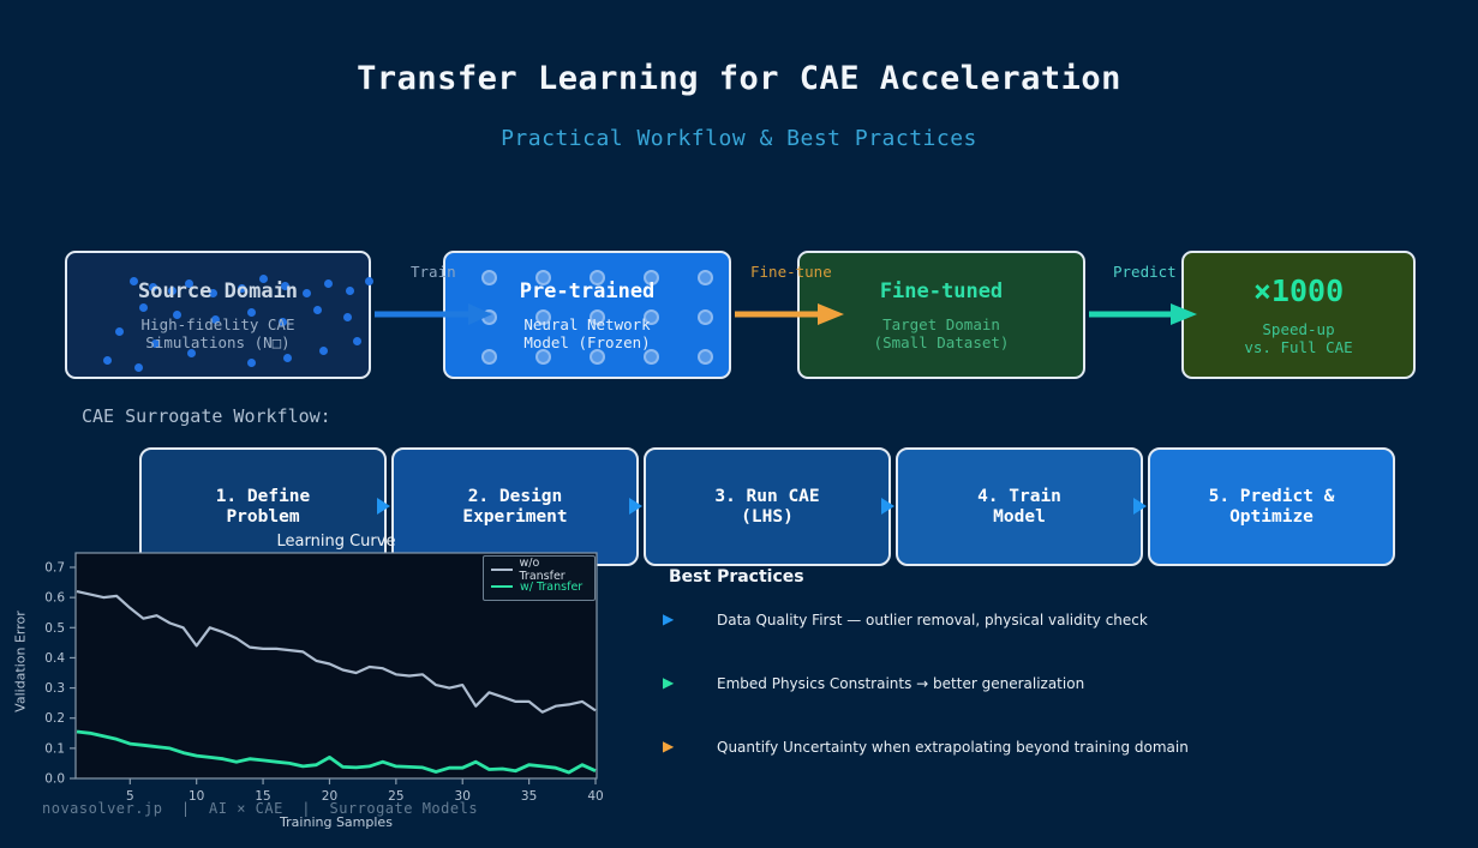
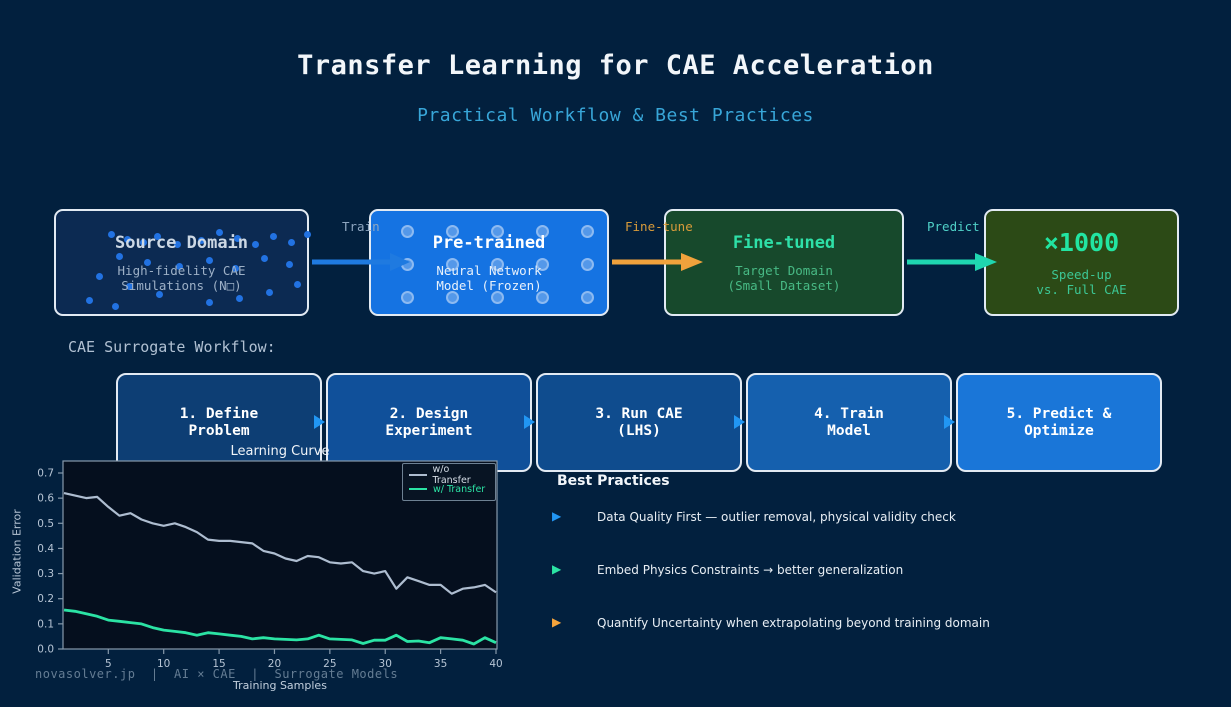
w/o Transfer/10: 0.44 -> 0.49
w/ Transfer/20: 0.07 -> 0.04
